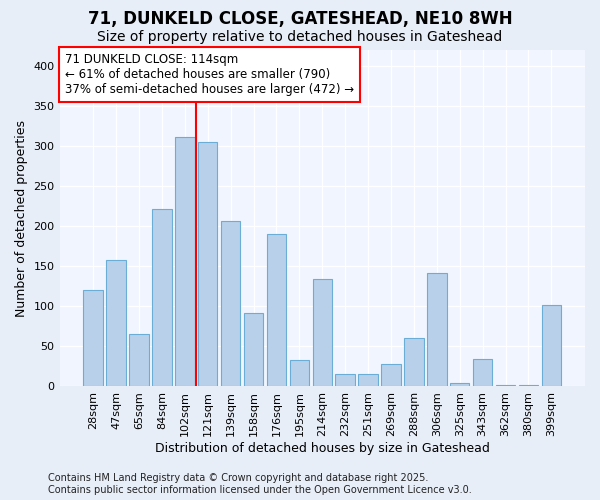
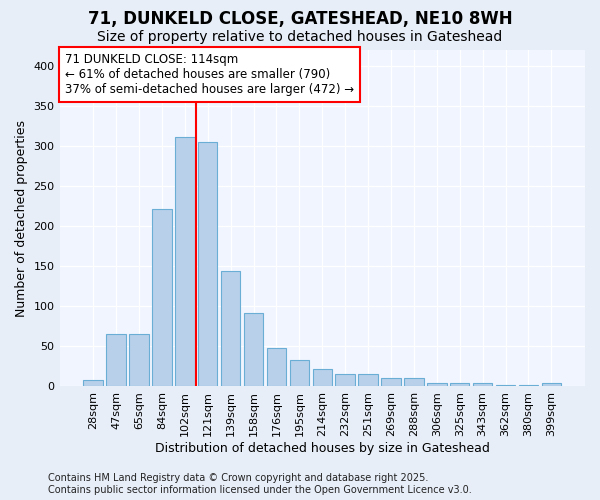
28sqm: 120 -> 8
47sqm: 158 -> 65
139sqm: 206 -> 144
176sqm: 190 -> 48
214sqm: 134 -> 22
269sqm: 28 -> 11
288sqm: 60 -> 10
306sqm: 142 -> 4
343sqm: 34 -> 4
399sqm: 102 -> 4
